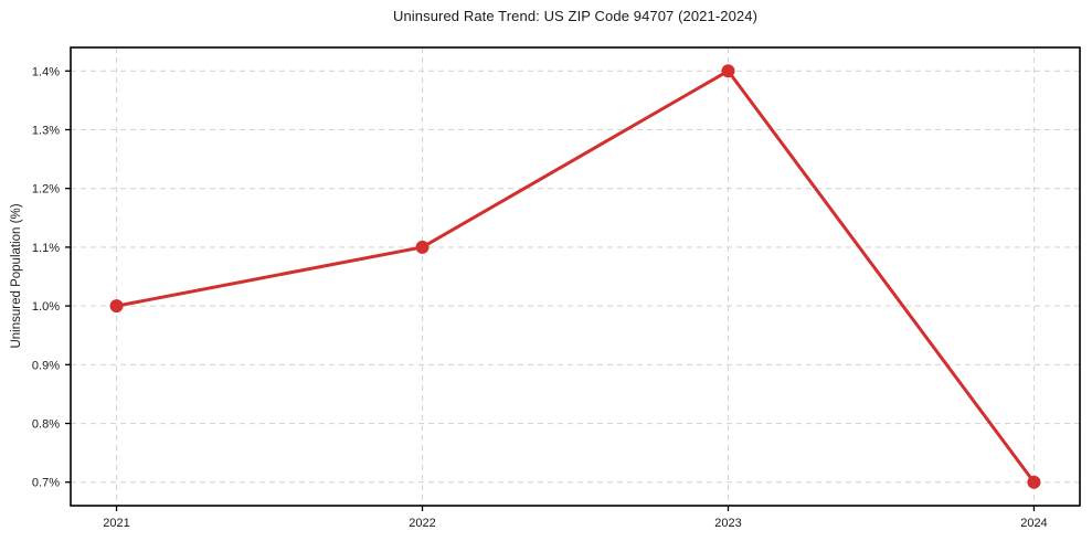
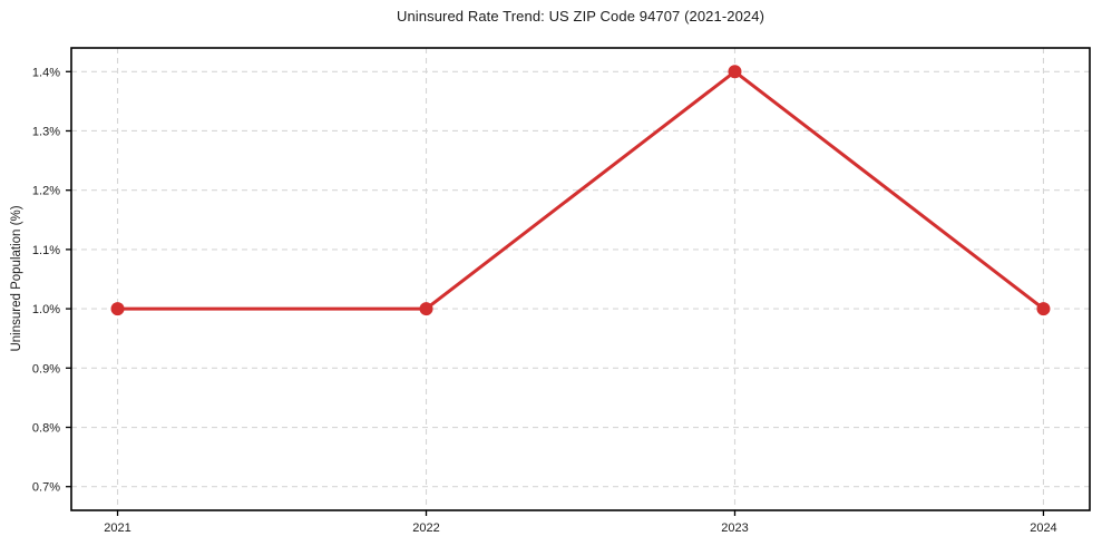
2022: 1.1% -> 1.0%
2024: 0.7% -> 1.0%
